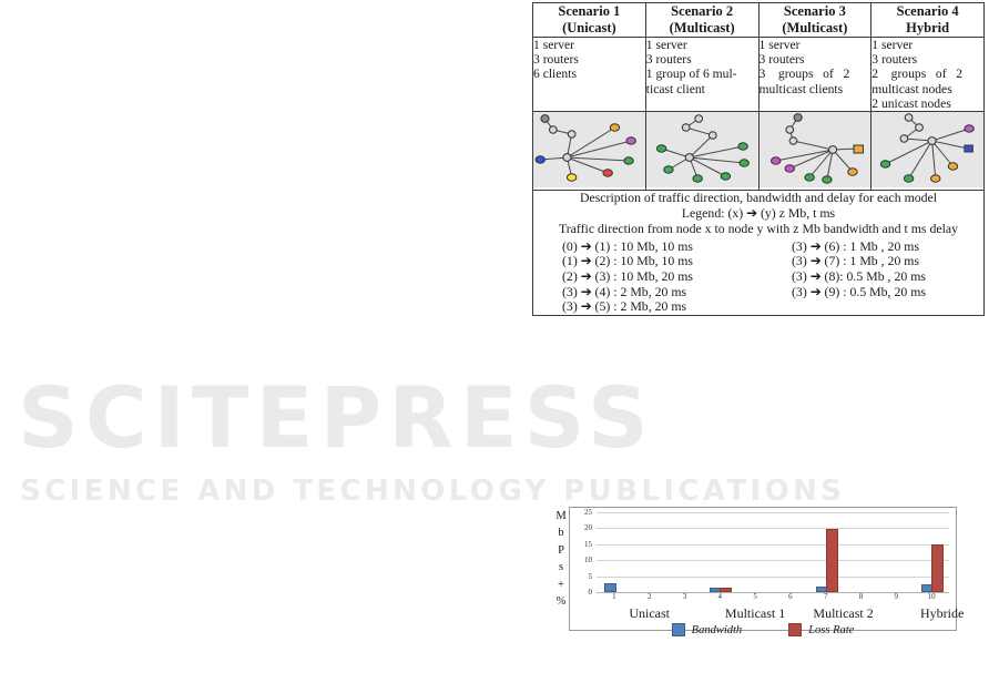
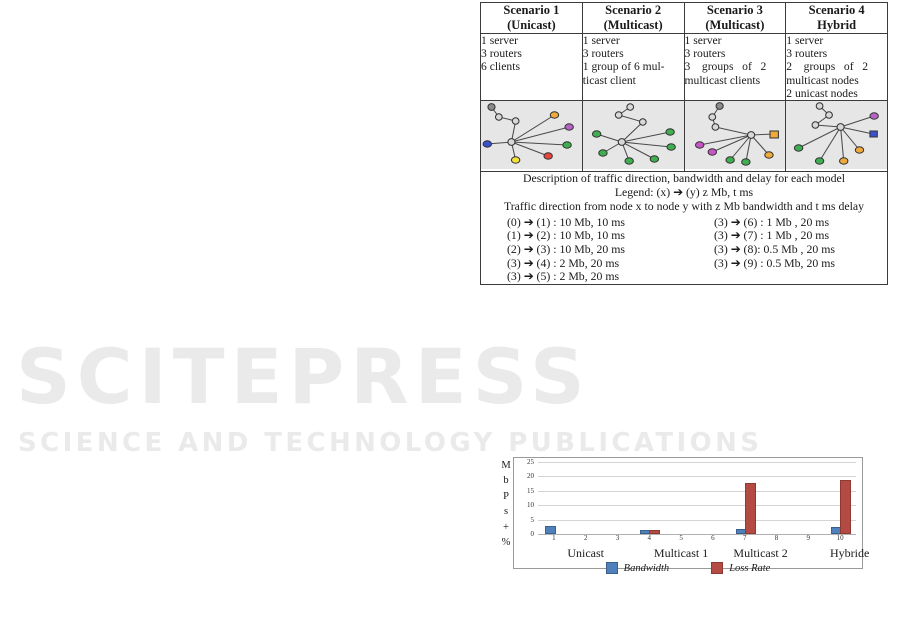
Loss Rate/7: 19 -> 17
Loss Rate/10: 14 -> 18
